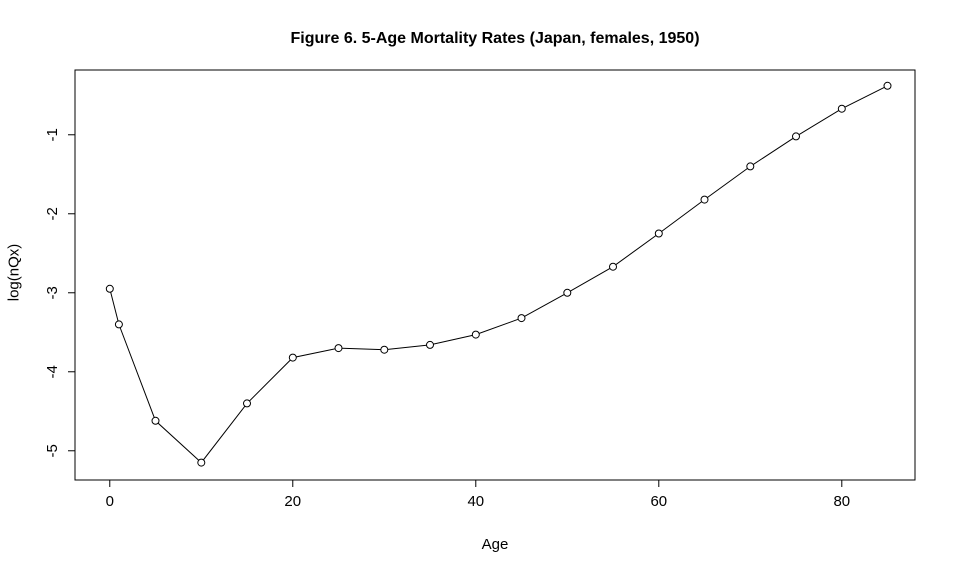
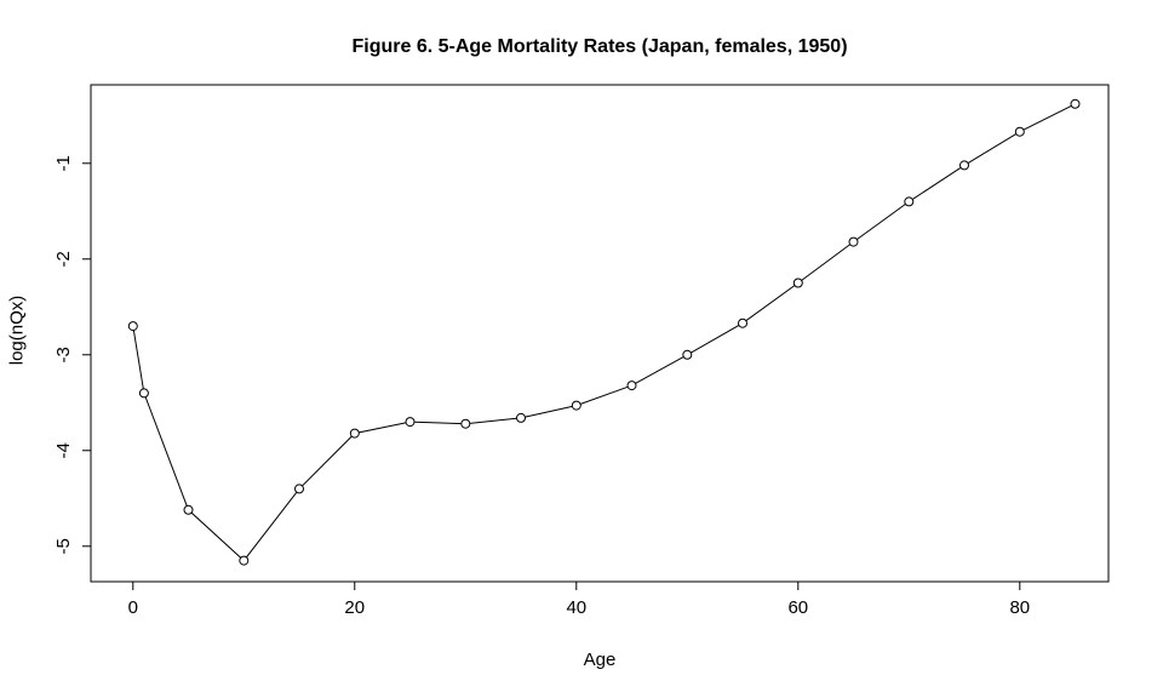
0: -3.0 -> -2.7
